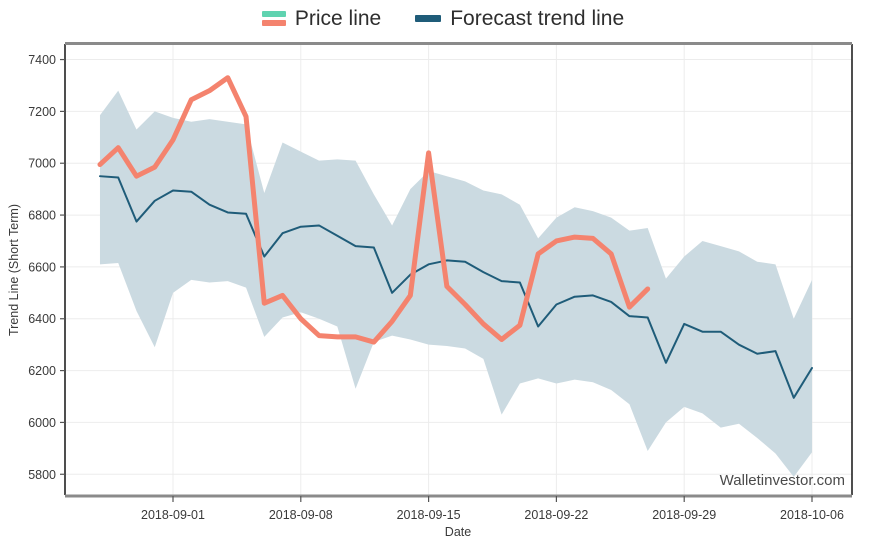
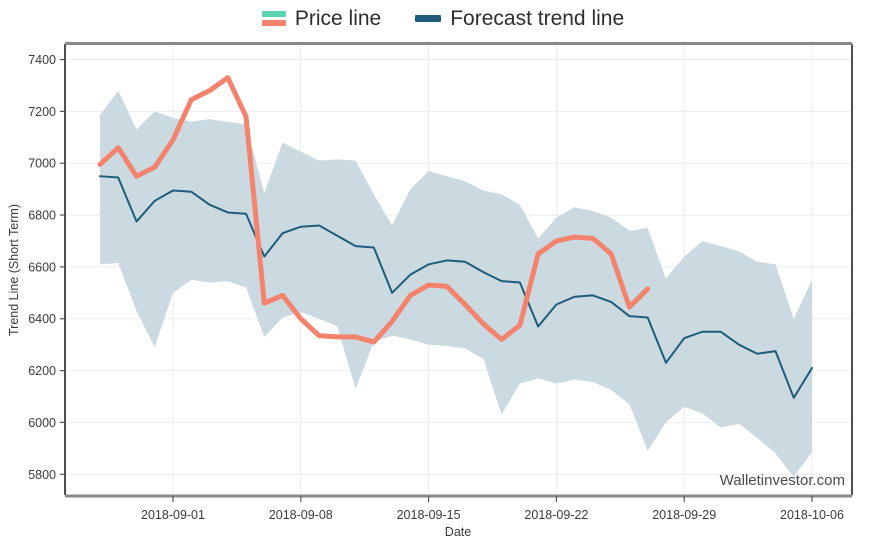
Price line/2018-09-15: 7040 -> 6530
Forecast trend line/2018-09-29: 6380 -> 6320
